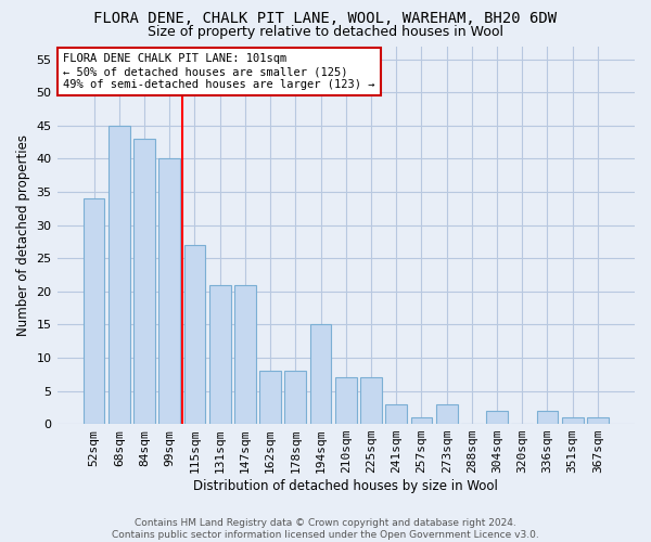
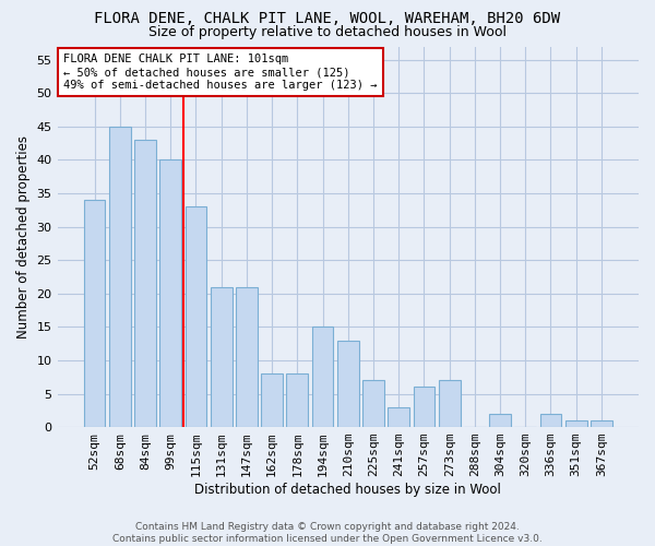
115sqm: 27 -> 33
210sqm: 7 -> 13
257sqm: 1 -> 6
273sqm: 3 -> 7
